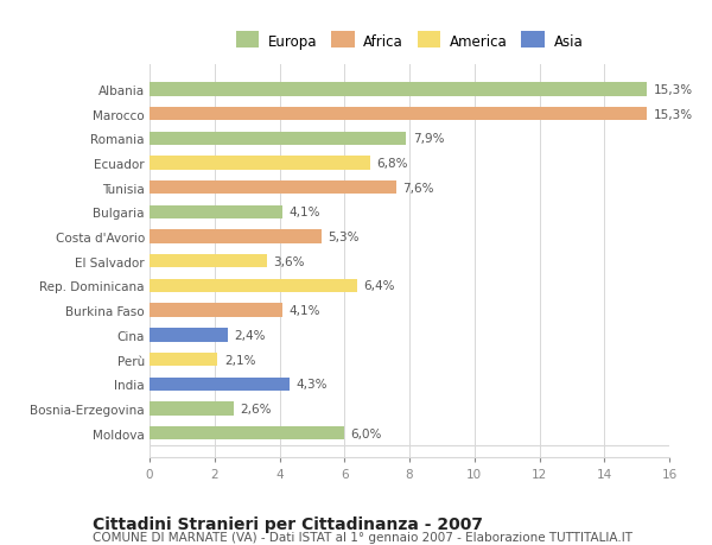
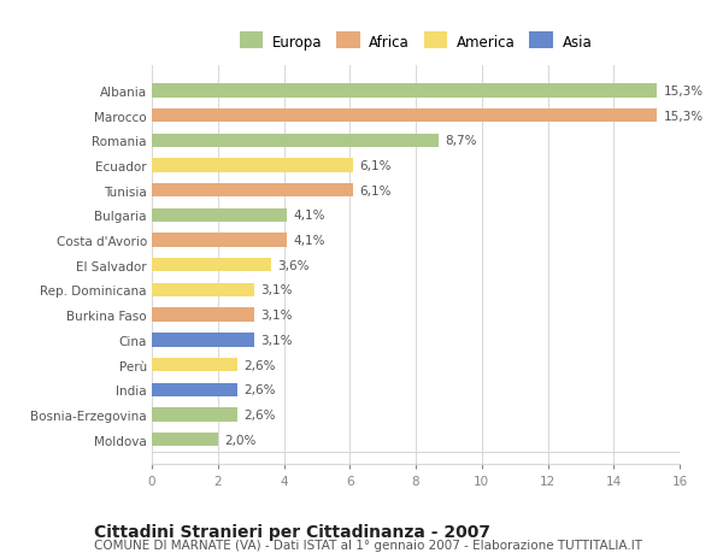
Romania: 7,9% -> 8,7%
Ecuador: 6,8% -> 6,1%
Tunisia: 7,6% -> 6,1%
Costa d'Avorio: 5,3% -> 4,1%
Rep. Dominicana: 6,4% -> 3,1%
Burkina Faso: 4,1% -> 3,1%
Cina: 2,4% -> 3,1%
Perù: 2,1% -> 2,6%
India: 4,3% -> 2,6%
Moldova: 6,0% -> 2,0%
